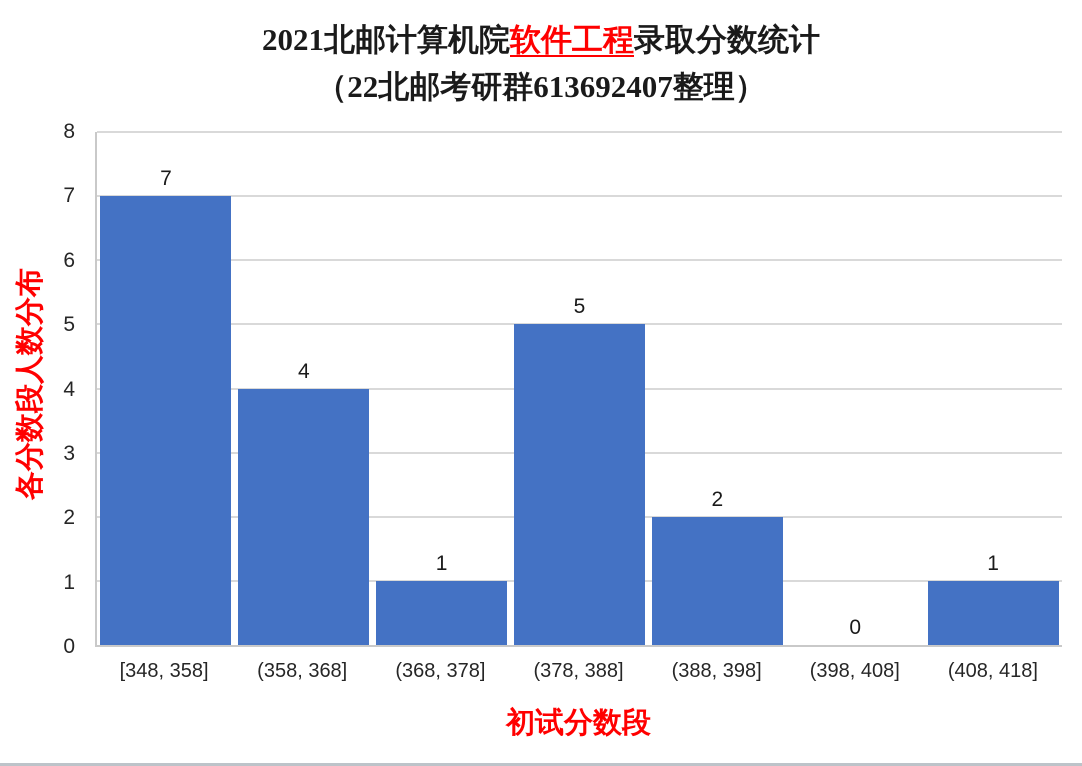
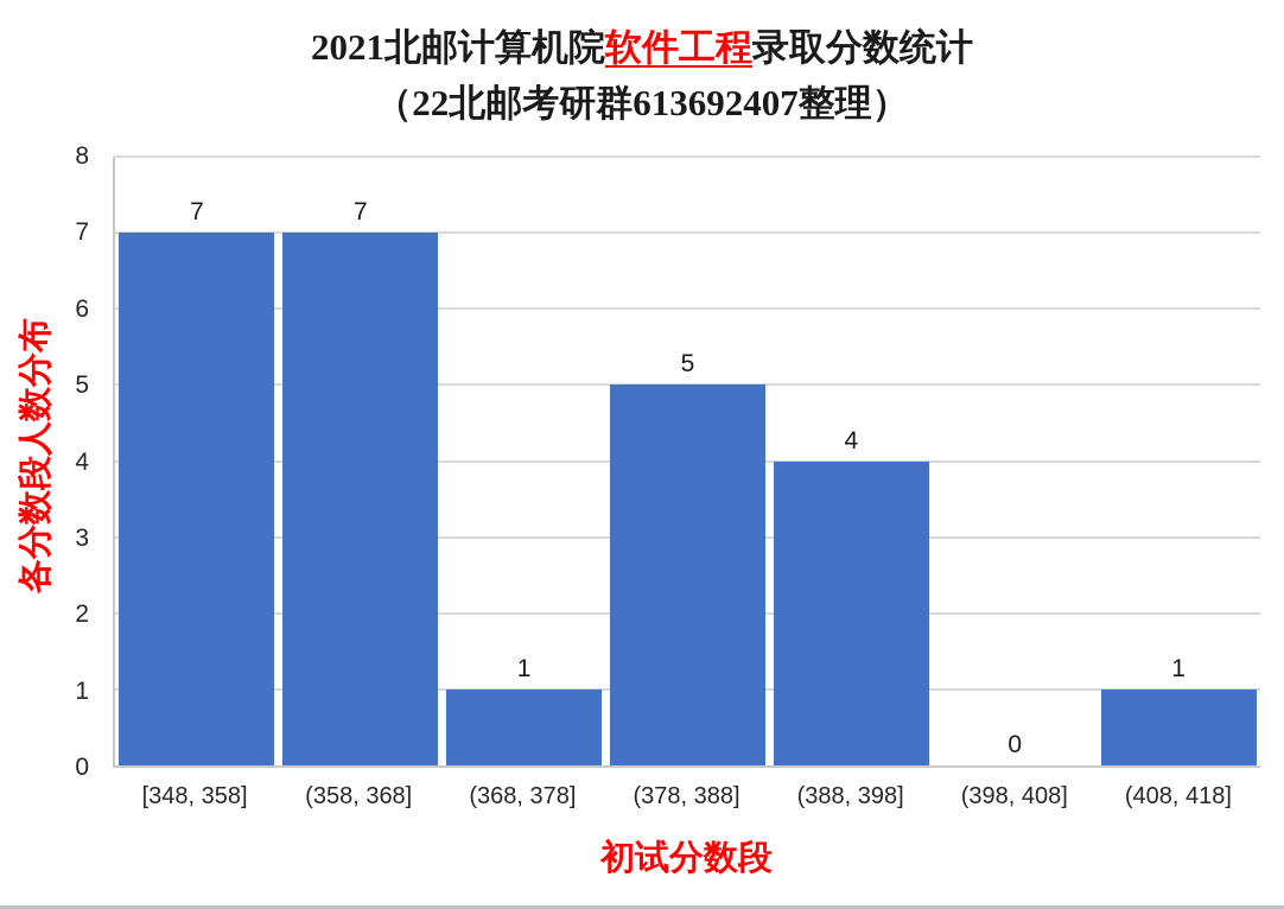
(358, 368]: 4 -> 7
(388, 398]: 2 -> 4
